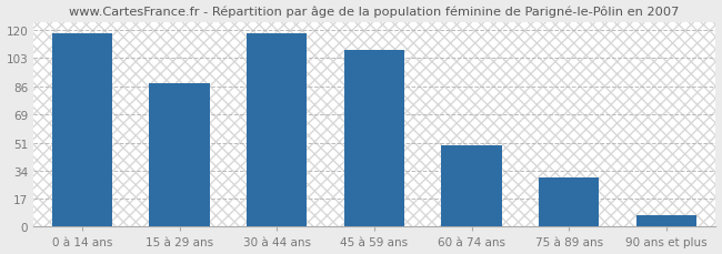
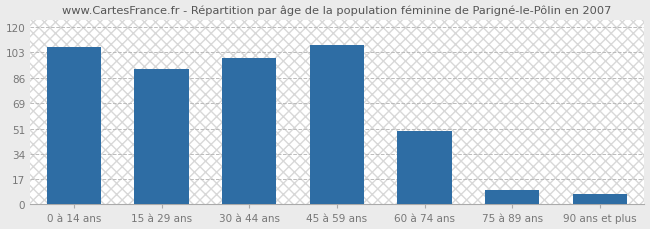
0 à 14 ans: 118 -> 107
15 à 29 ans: 88 -> 92
30 à 44 ans: 118 -> 99
75 à 89 ans: 30 -> 10
